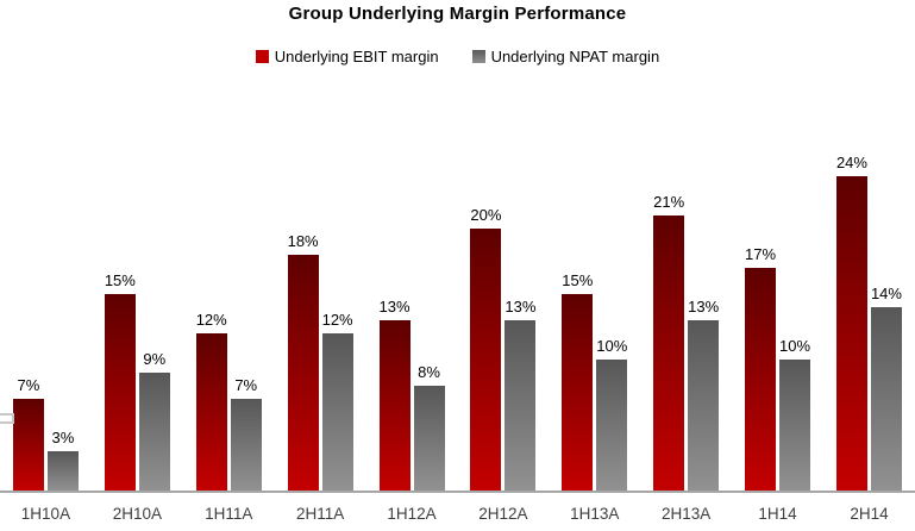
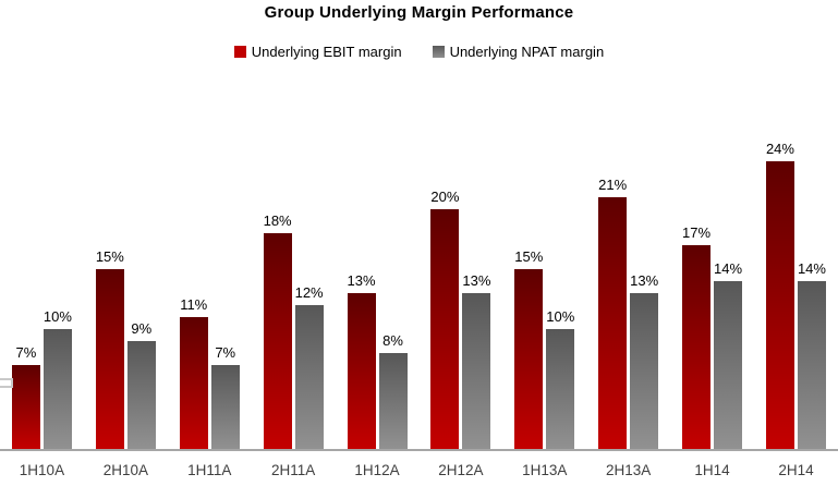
Underlying NPAT margin/1H10A: 3% -> 10%
Underlying EBIT margin/1H11A: 12% -> 11%
Underlying NPAT margin/1H14: 10% -> 14%
